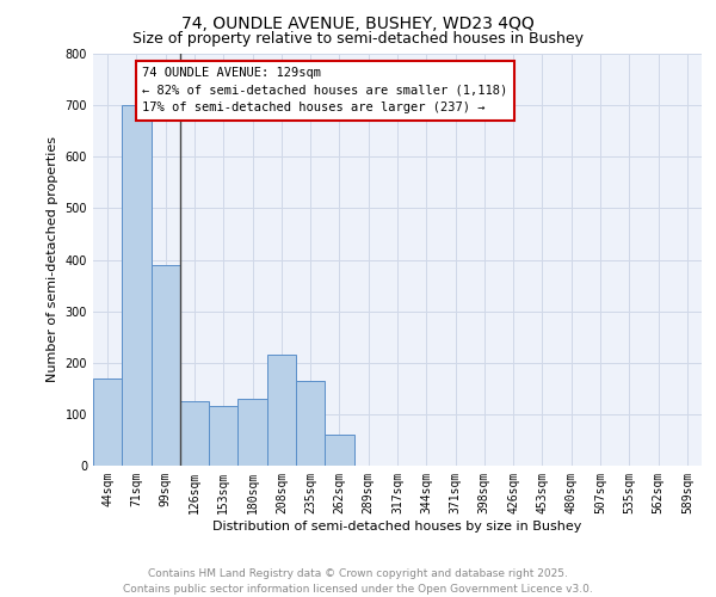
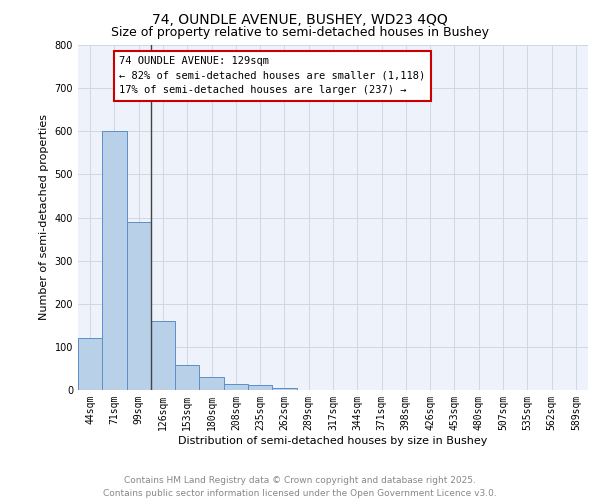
44sqm: 170 -> 120
71sqm: 700 -> 600
126sqm: 125 -> 160
153sqm: 115 -> 58
180sqm: 130 -> 30
208sqm: 215 -> 15
235sqm: 165 -> 12
262sqm: 60 -> 5
